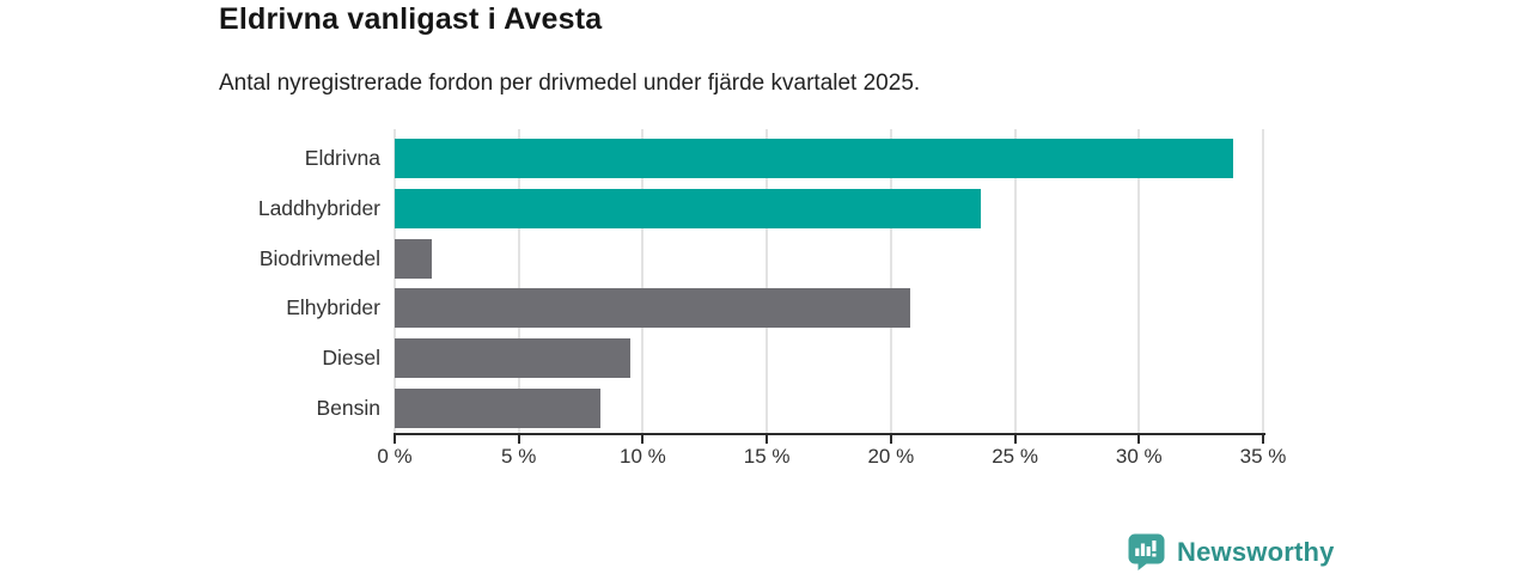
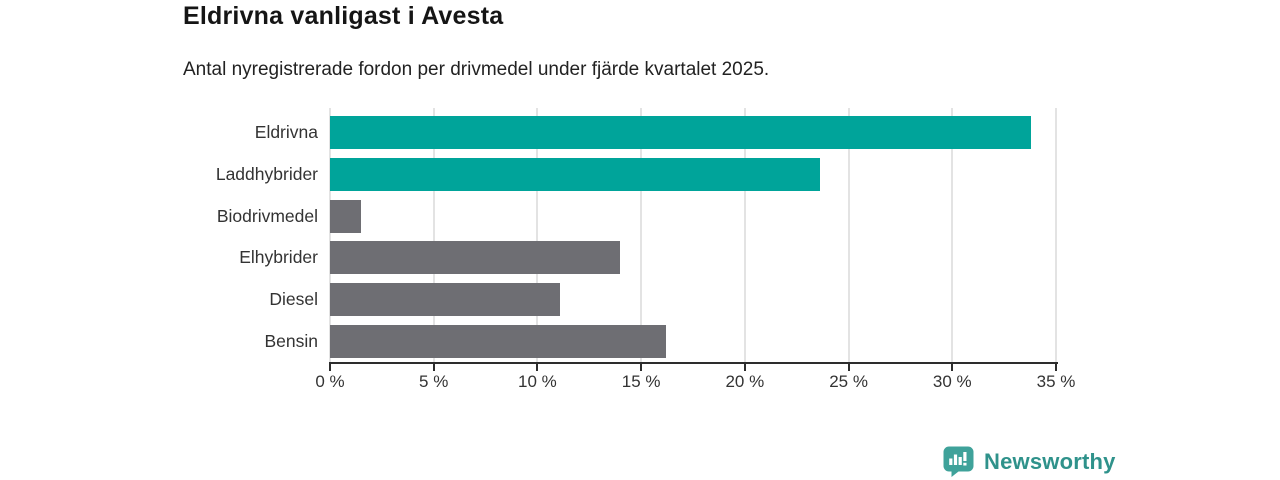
Elhybrider: 20.8% -> 14.0%
Diesel: 9.5% -> 11.1%
Bensin: 8.3% -> 16.2%
